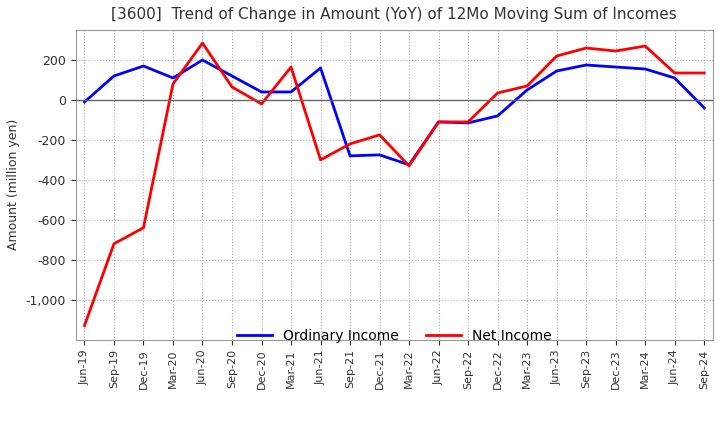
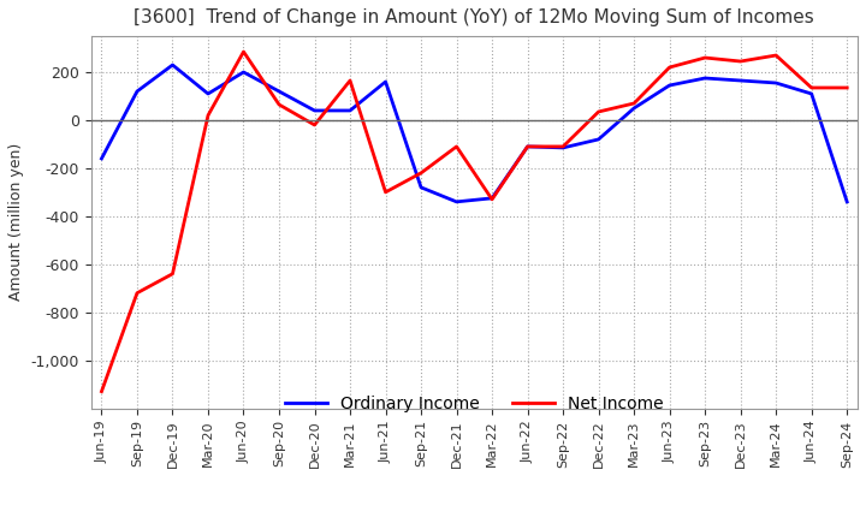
Ordinary Income/Jun-19: -10 -> -160
Ordinary Income/Dec-19: 170 -> 230
Net Income/Mar-20: 80 -> 20
Ordinary Income/Dec-21: -280 -> -340
Net Income/Dec-21: -180 -> -110
Ordinary Income/Sep-24: -40 -> -340
